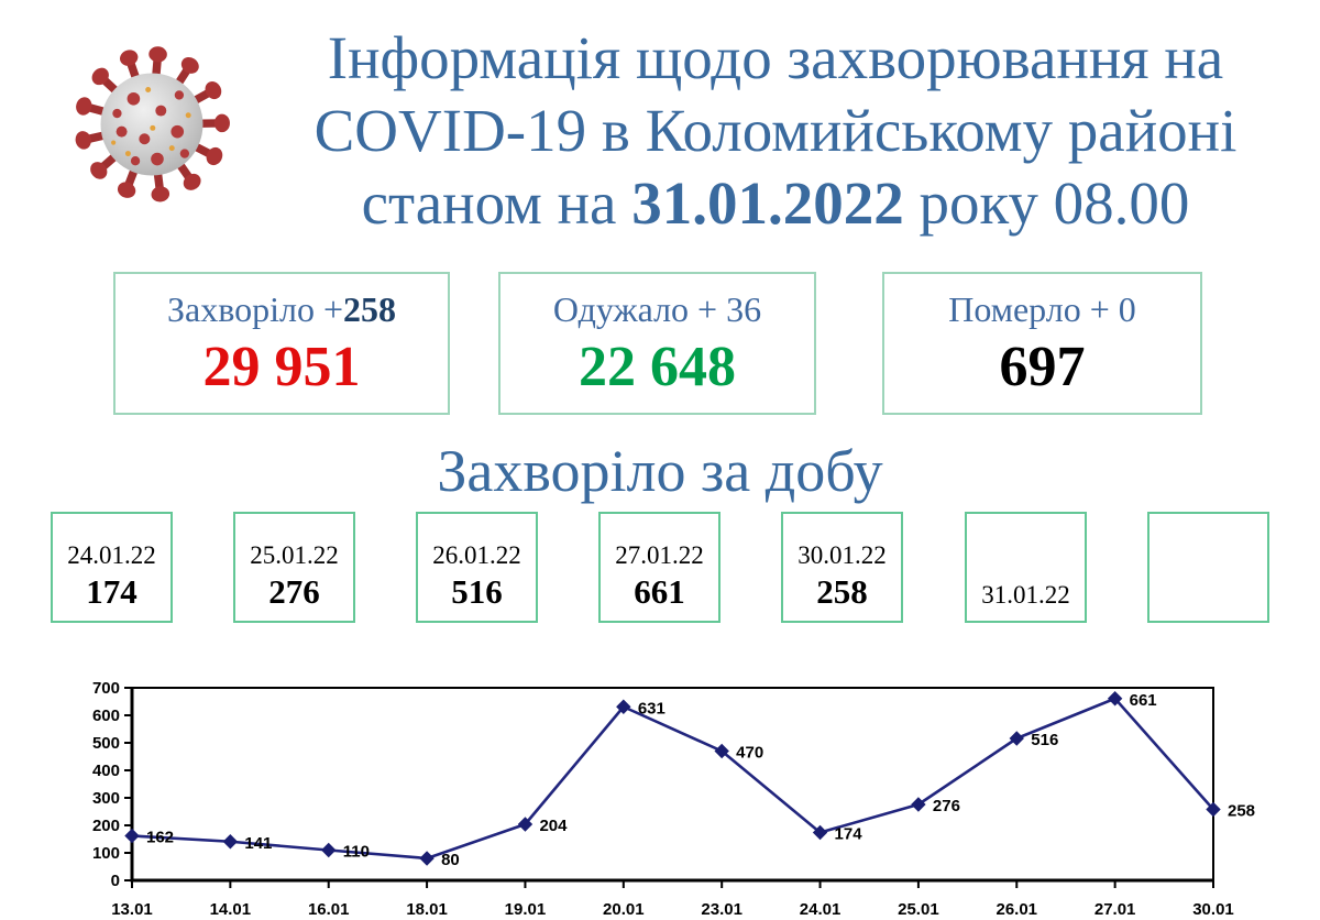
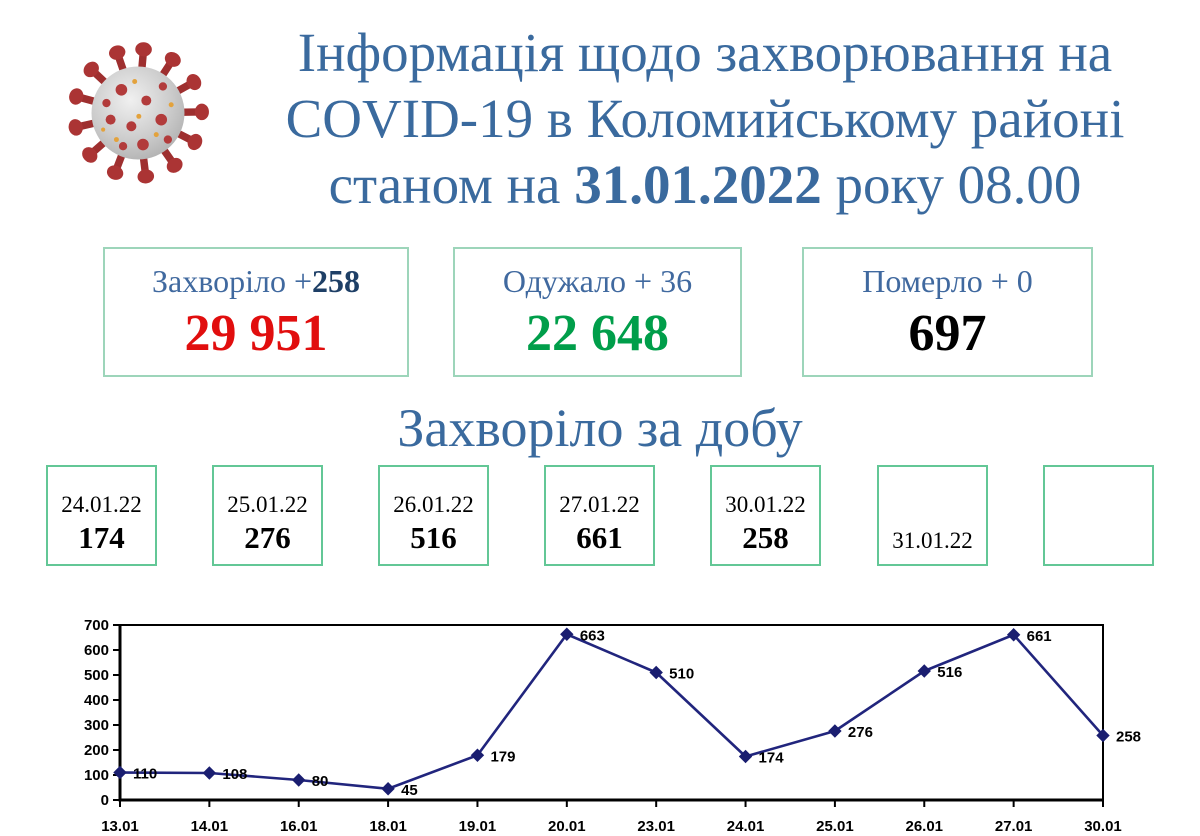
13.01: 162 -> 110
14.01: 141 -> 108
16.01: 110 -> 80
18.01: 80 -> 45
19.01: 204 -> 179
20.01: 631 -> 663
23.01: 470 -> 510
